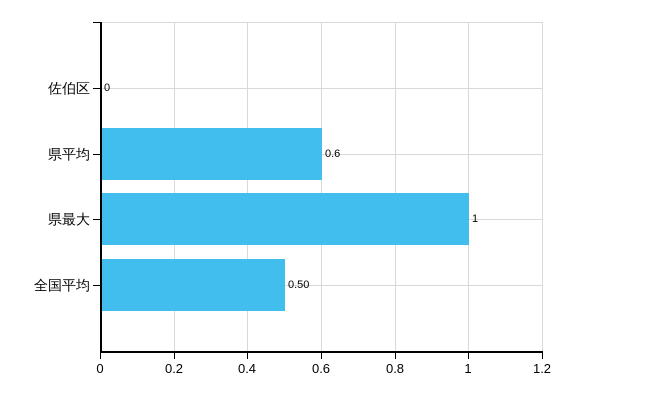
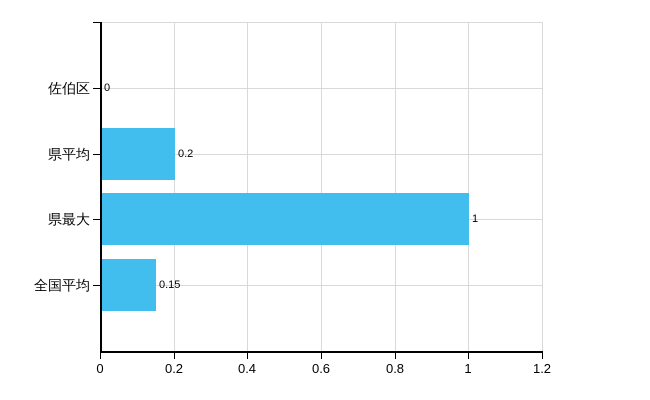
県平均: 0.6 -> 0.2
全国平均: 0.50 -> 0.15
